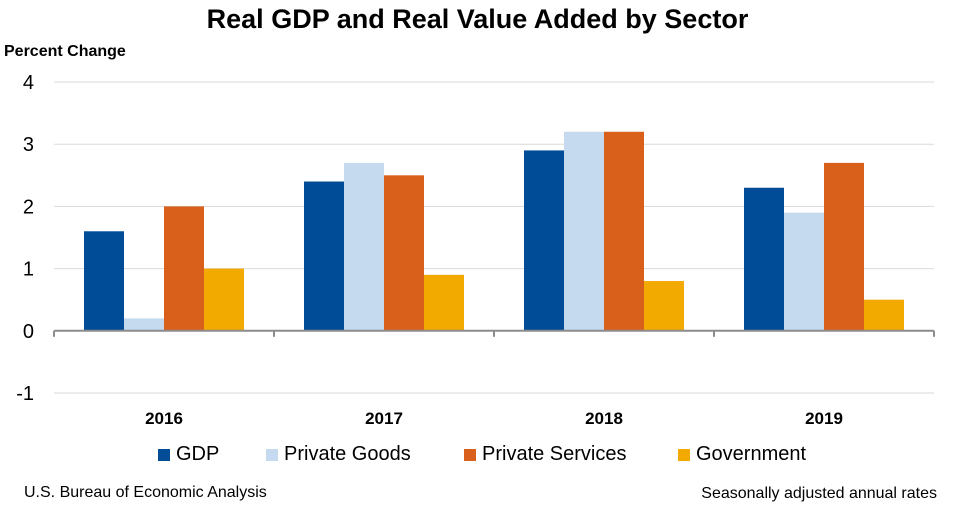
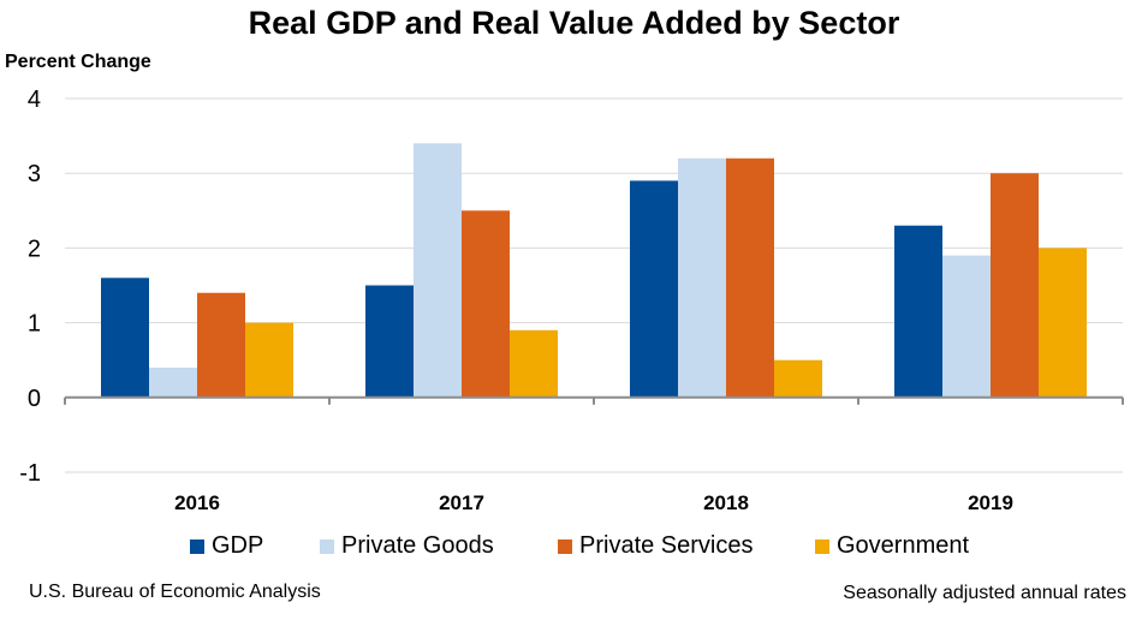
Private Goods/2016: 0.2 -> 0.4
Private Services/2016: 2.0 -> 1.4
GDP/2017: 2.4 -> 1.5
Private Goods/2017: 2.7 -> 3.4
Government/2018: 0.8 -> 0.5
Private Services/2019: 2.7 -> 3.0
Government/2019: 0.5 -> 2.0
